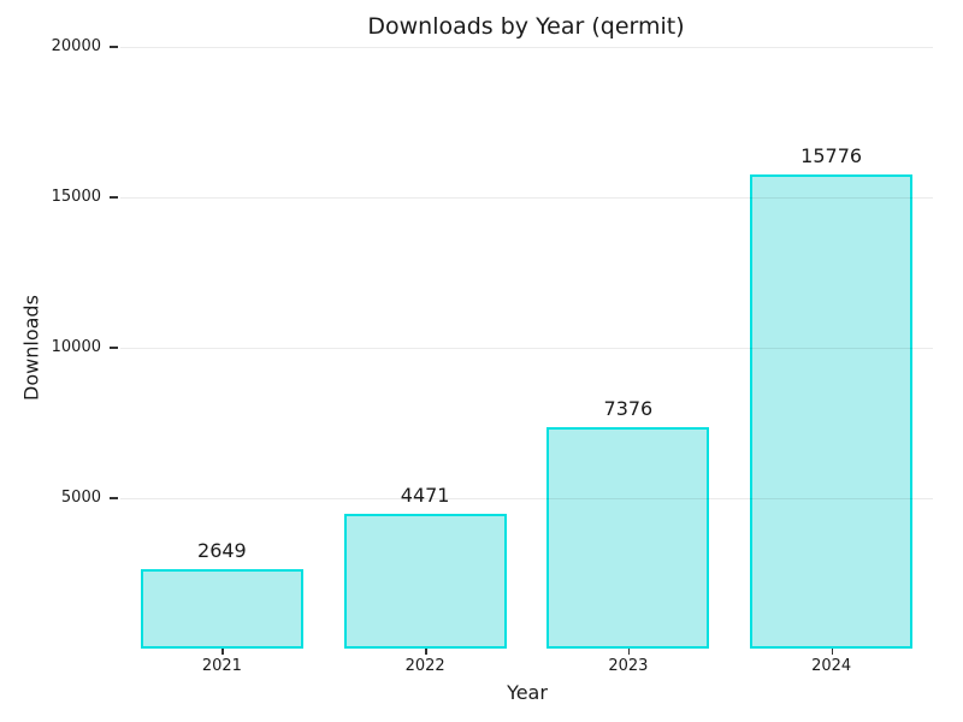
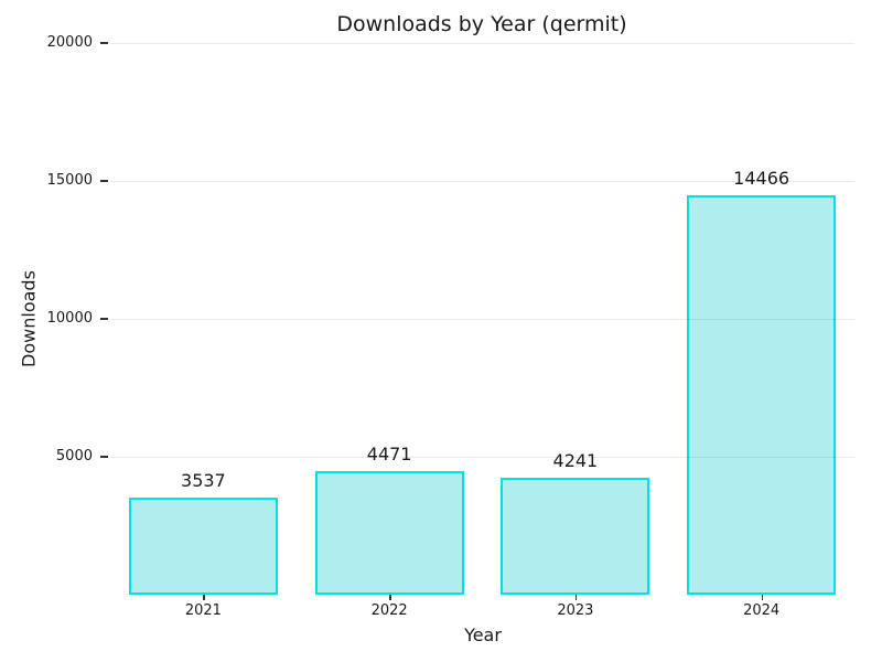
2021: 2649 -> 3537
2023: 7376 -> 4241
2024: 15776 -> 14466
